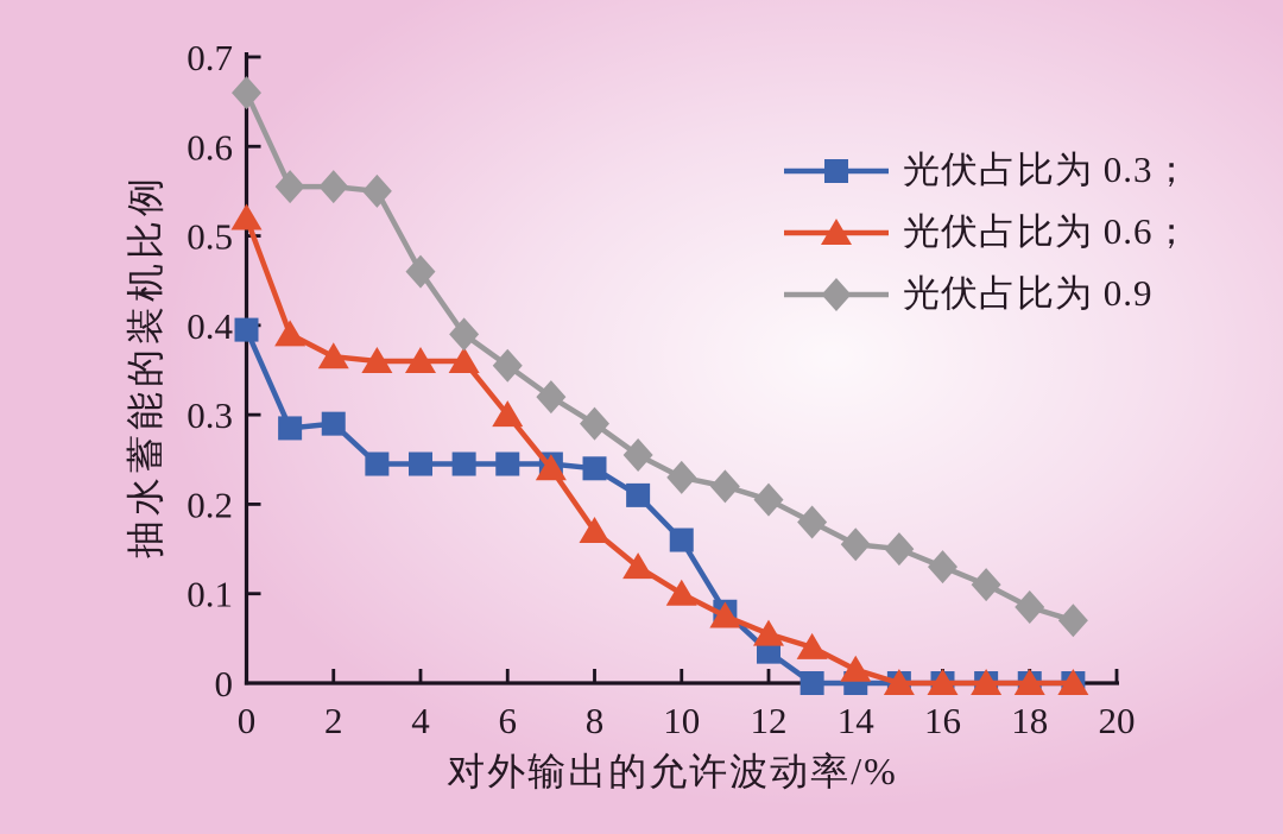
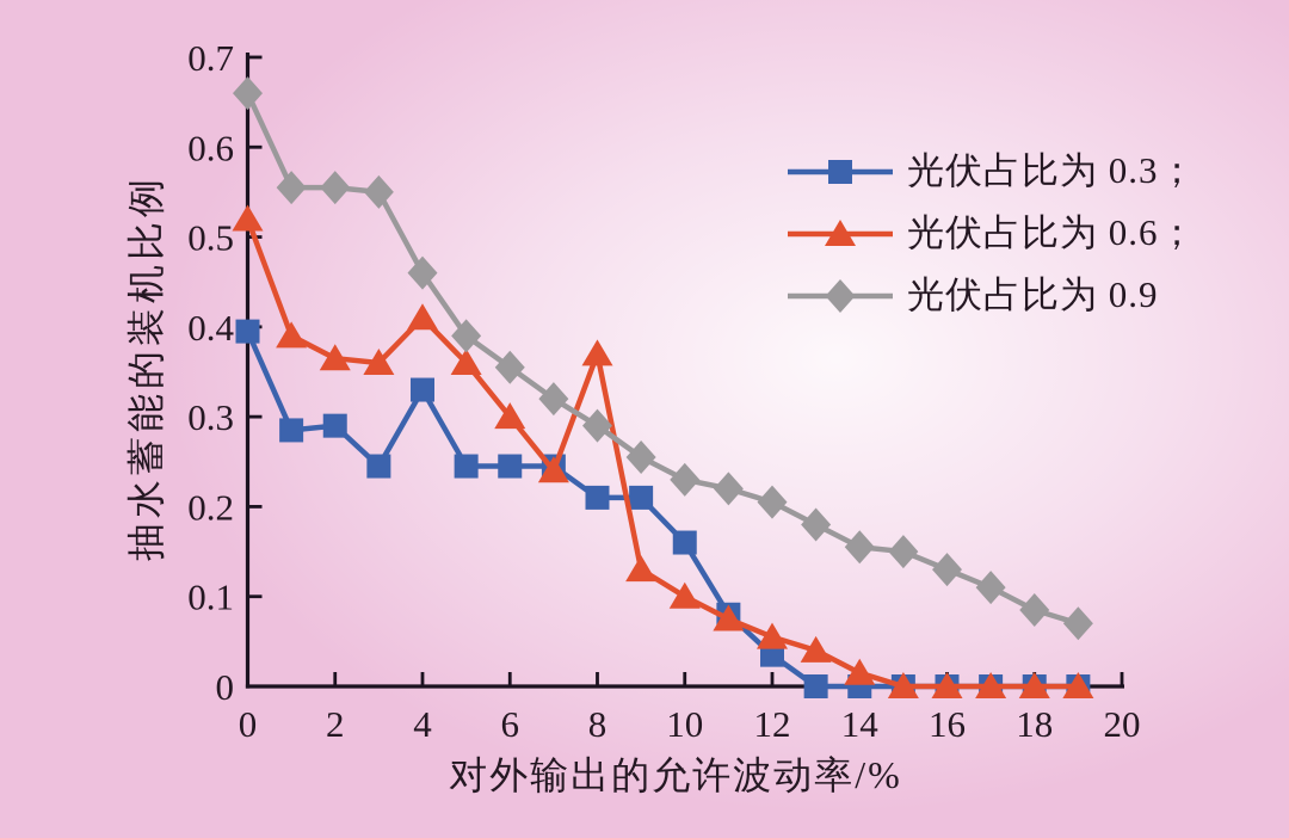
光伏占比为 0.3；/4: 0.24 -> 0.33
光伏占比为 0.6；/4: 0.36 -> 0.41
光伏占比为 0.3；/8: 0.24 -> 0.21
光伏占比为 0.6；/8: 0.17 -> 0.37
